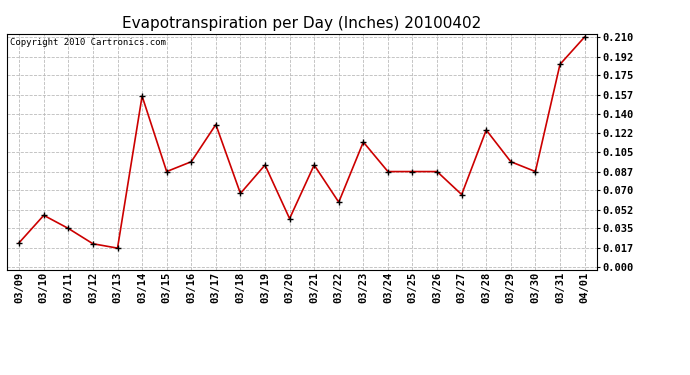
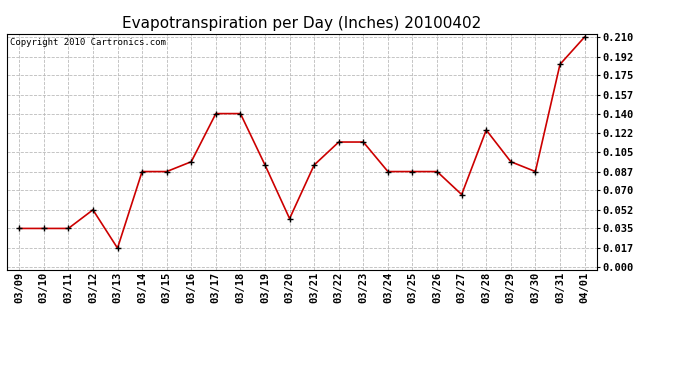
03/09: 0.022 -> 0.035
03/10: 0.047 -> 0.035
03/12: 0.021 -> 0.052
03/14: 0.156 -> 0.087
03/17: 0.130 -> 0.140
03/18: 0.067 -> 0.140
03/22: 0.059 -> 0.114
